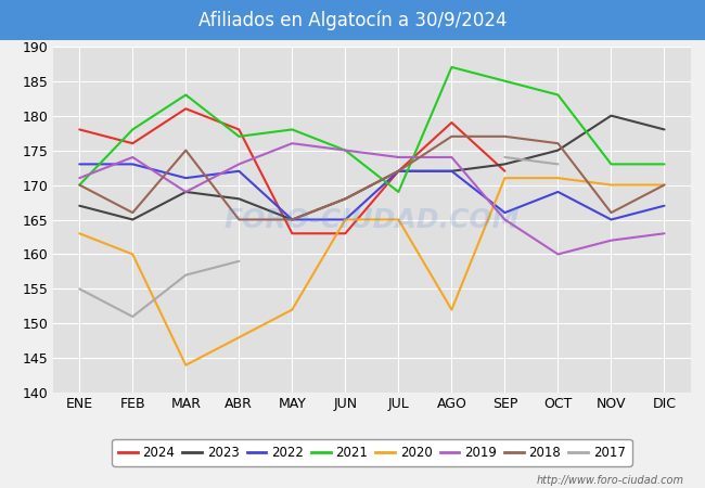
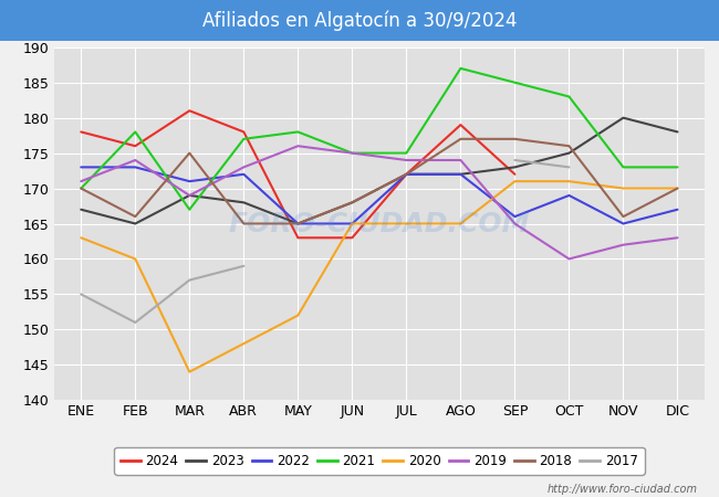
2021/MAR: 183 -> 167
2021/JUL: 169 -> 175
2020/AGO: 152 -> 165
